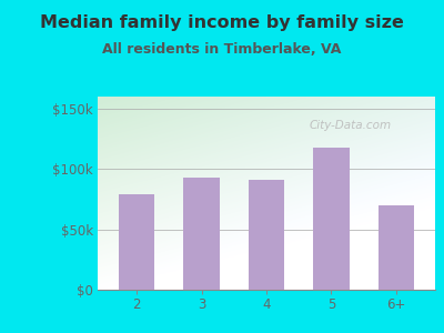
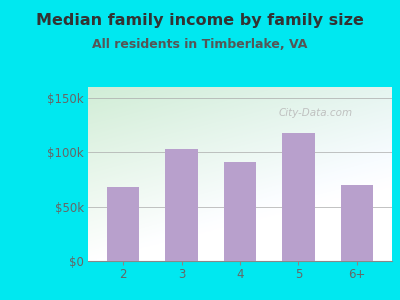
2: $79k -> $68k
3: $93k -> $103k
